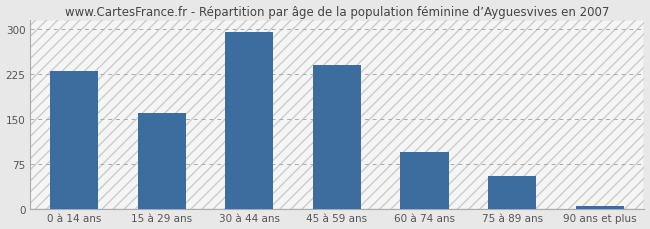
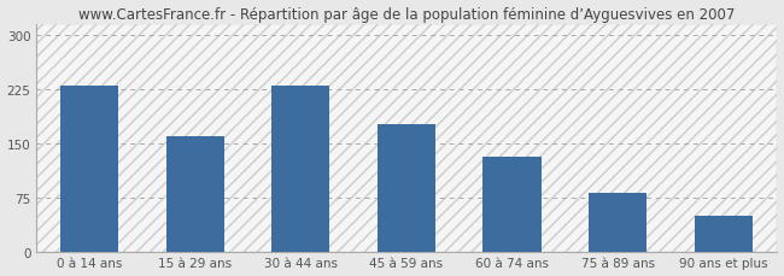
30 à 44 ans: 295 -> 230
45 à 59 ans: 240 -> 176
60 à 74 ans: 95 -> 132
75 à 89 ans: 55 -> 82
90 ans et plus: 5 -> 50
